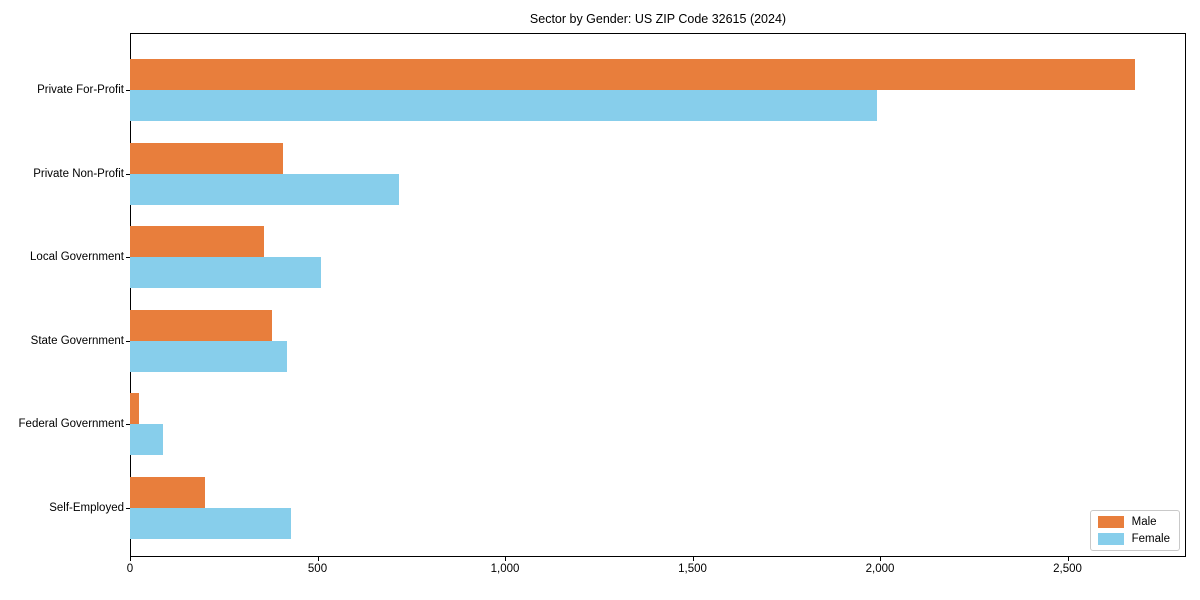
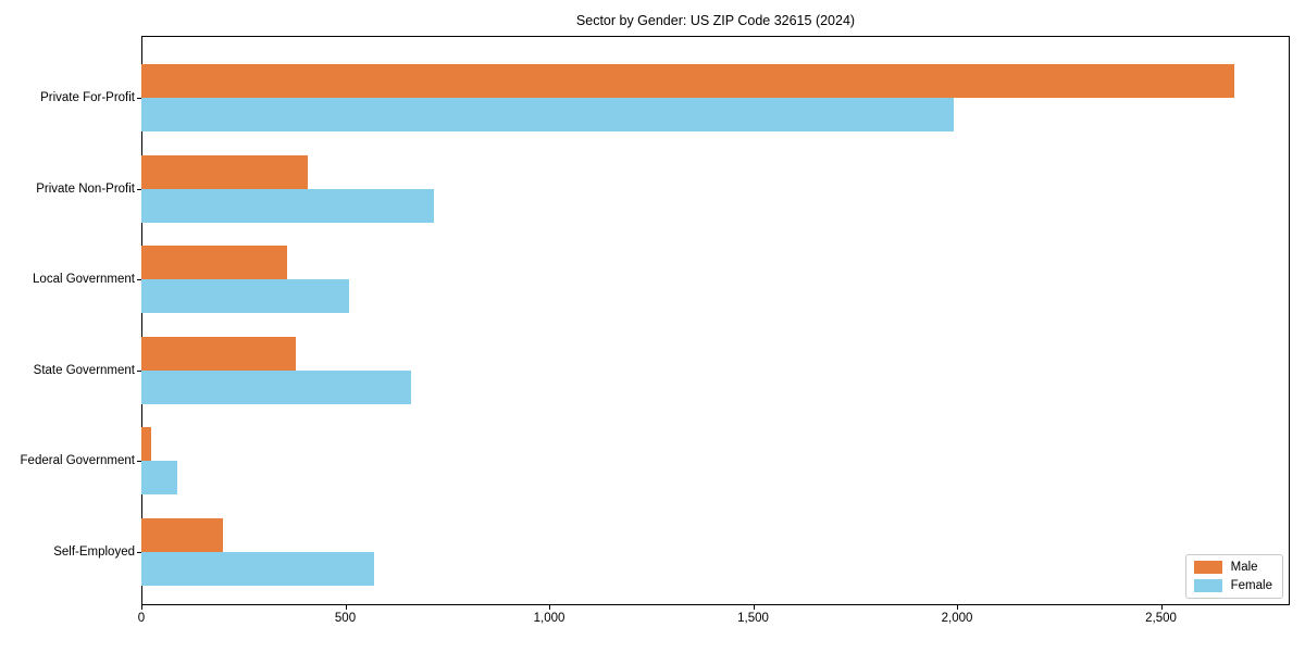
Female/State Government: 420 -> 660
Female/Self-Employed: 430 -> 570
